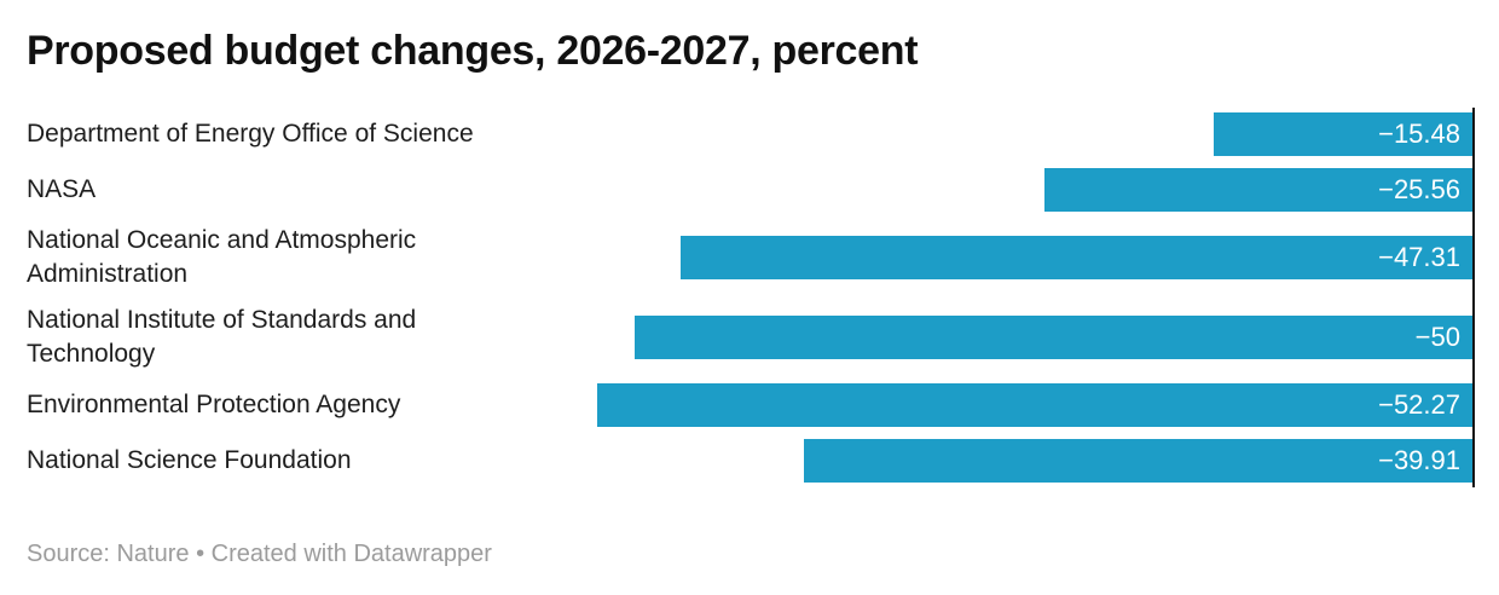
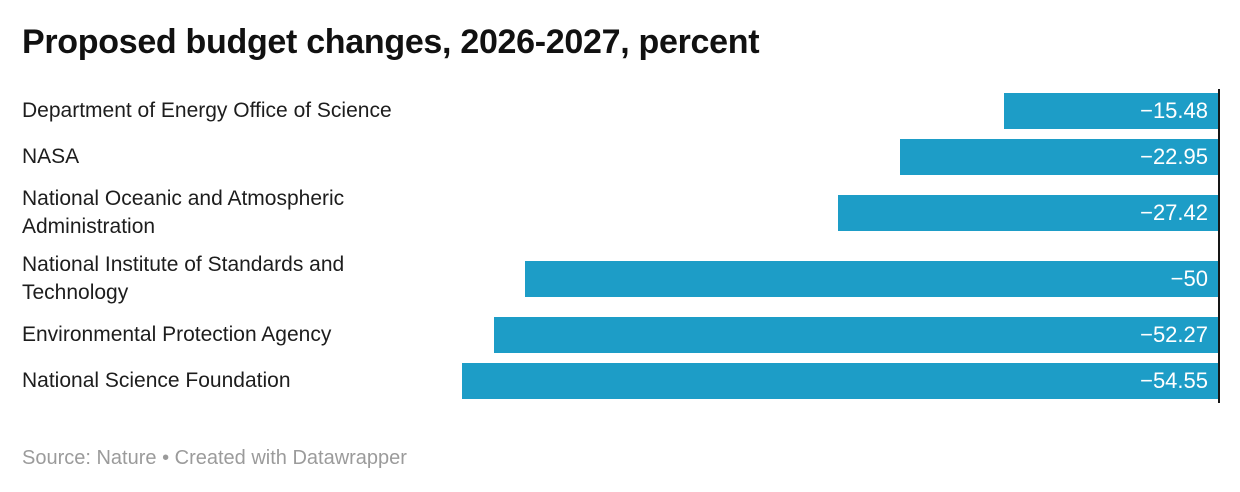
NASA: −25.56 -> −22.95
National Oceanic and Atmospheric Administration: −47.31 -> −27.42
National Science Foundation: −39.91 -> −54.55
